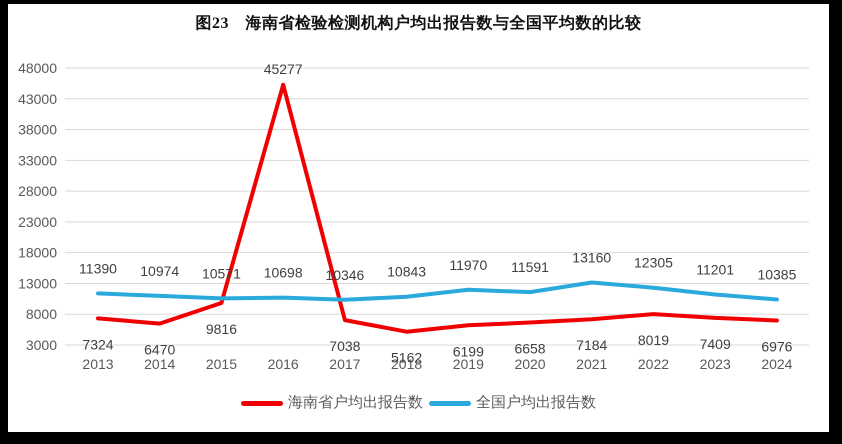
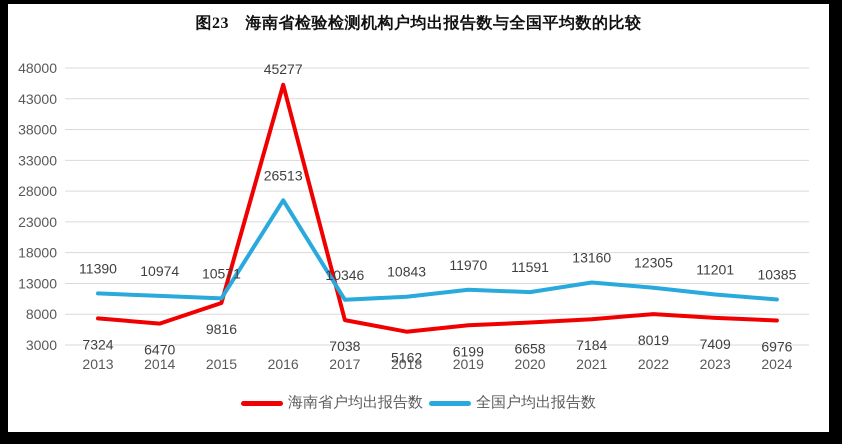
全国户均出报告数/2016: 10698 -> 26513
